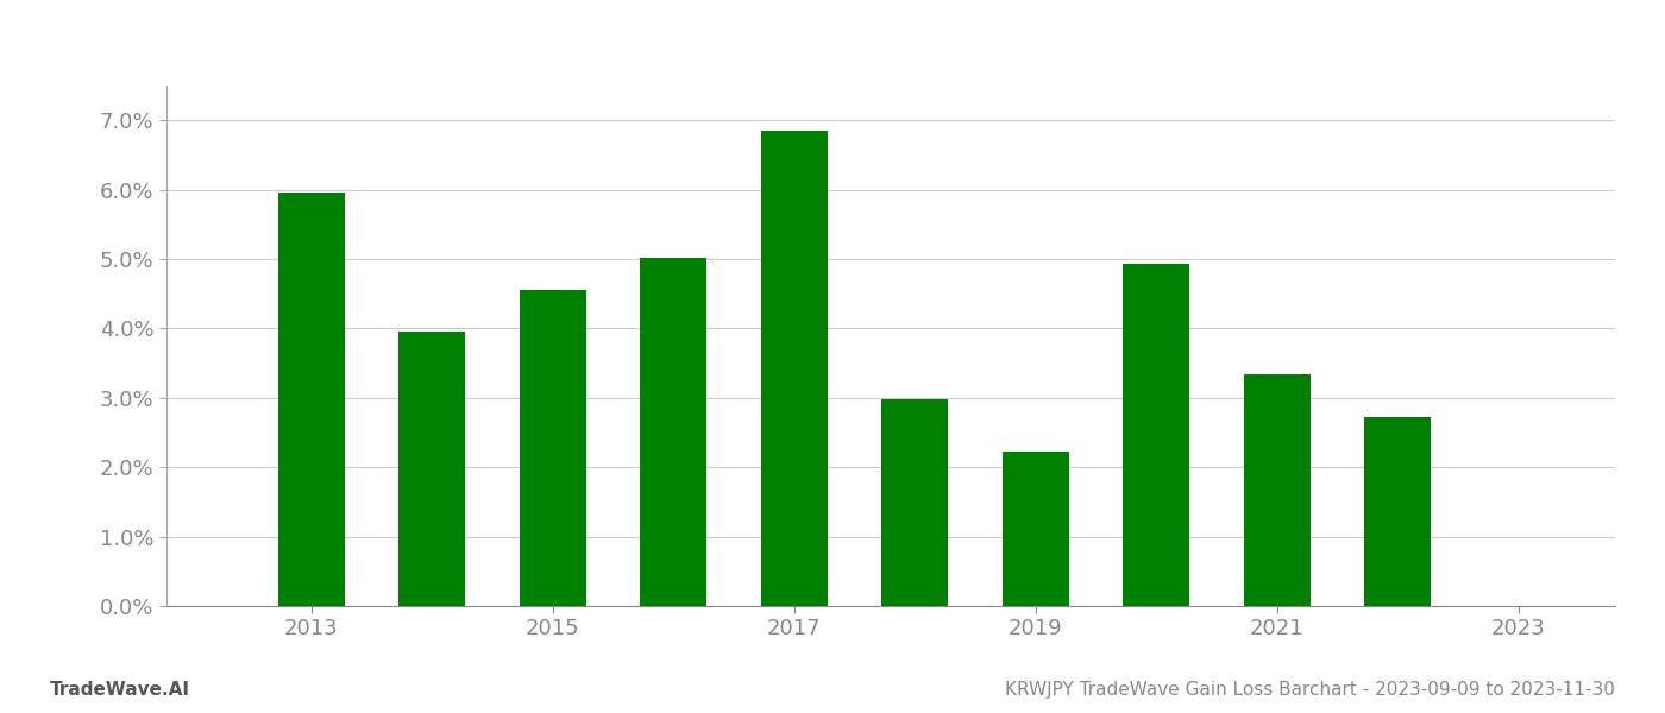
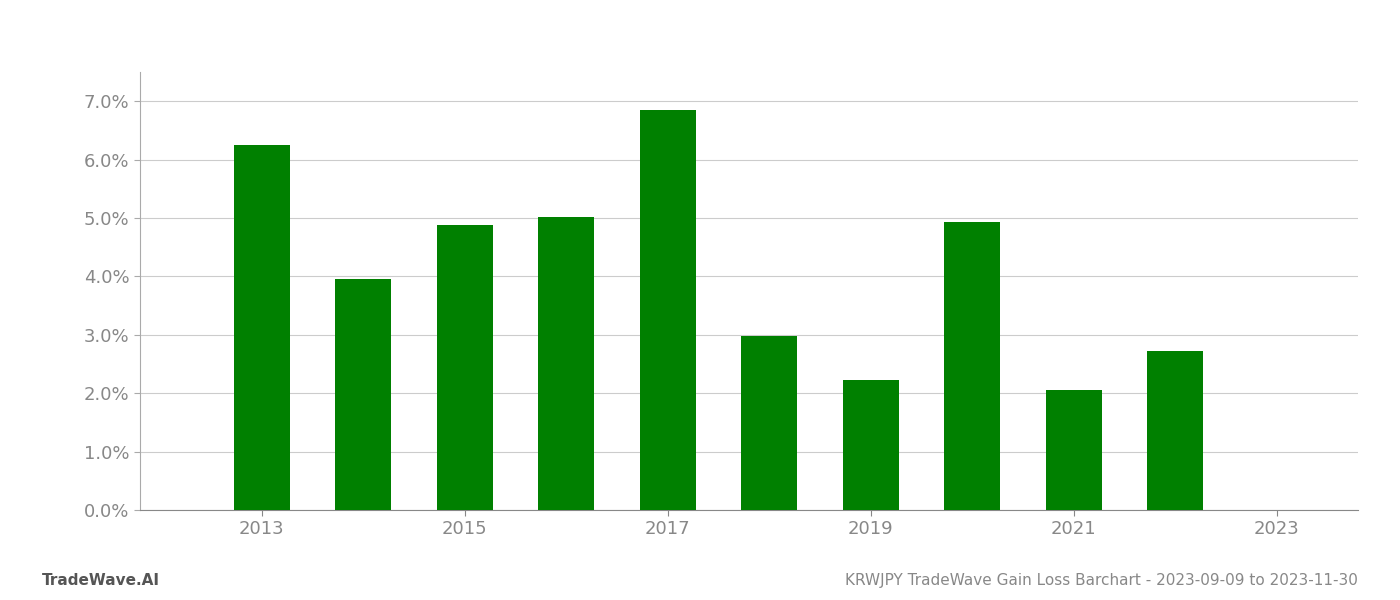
2013: 5.96% -> 6.25%
2015: 4.56% -> 4.88%
2021: 3.34% -> 2.06%
